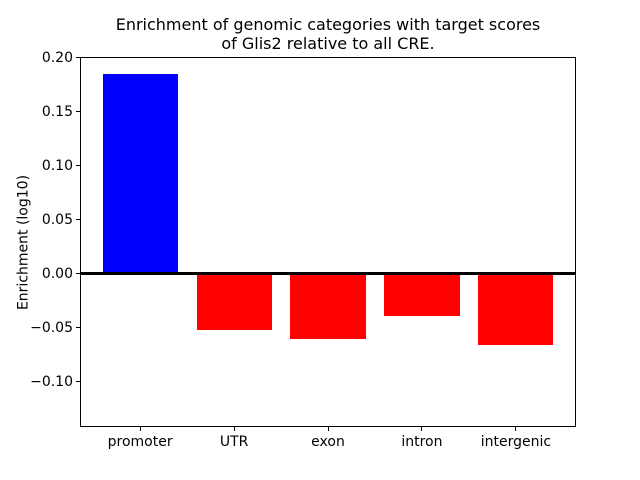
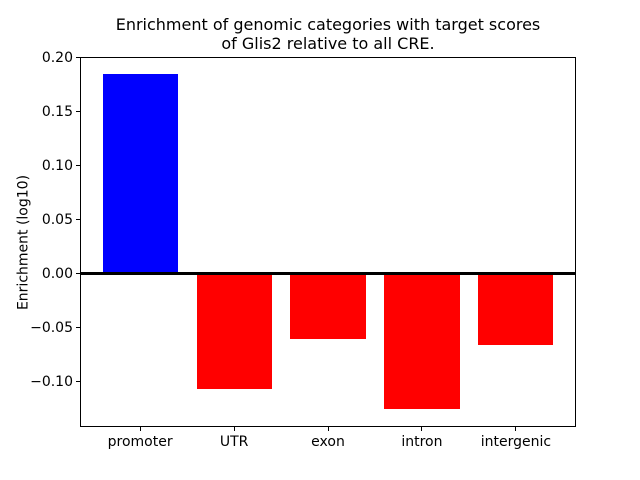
UTR: -0.052 -> -0.107
intron: -0.039 -> -0.125
